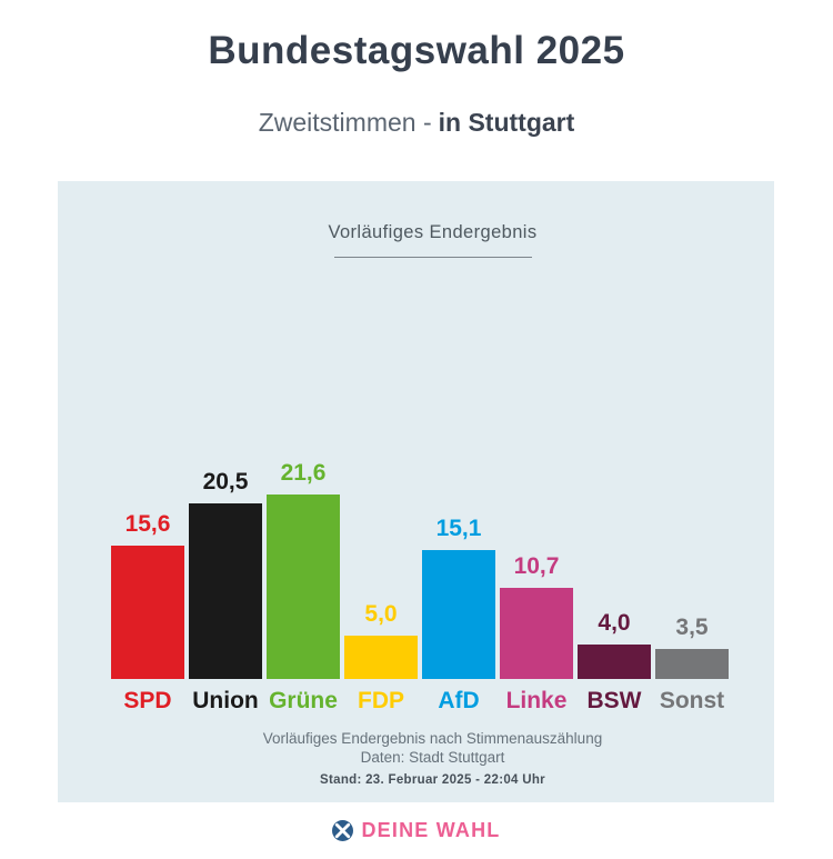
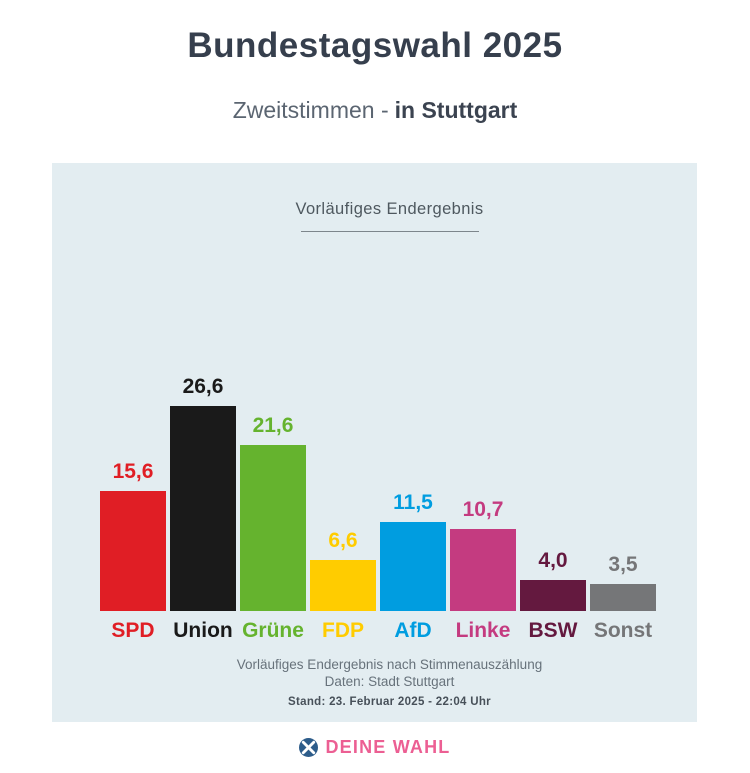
Union: 20,5 -> 26,6
FDP: 5,0 -> 6,6
AfD: 15,1 -> 11,5
